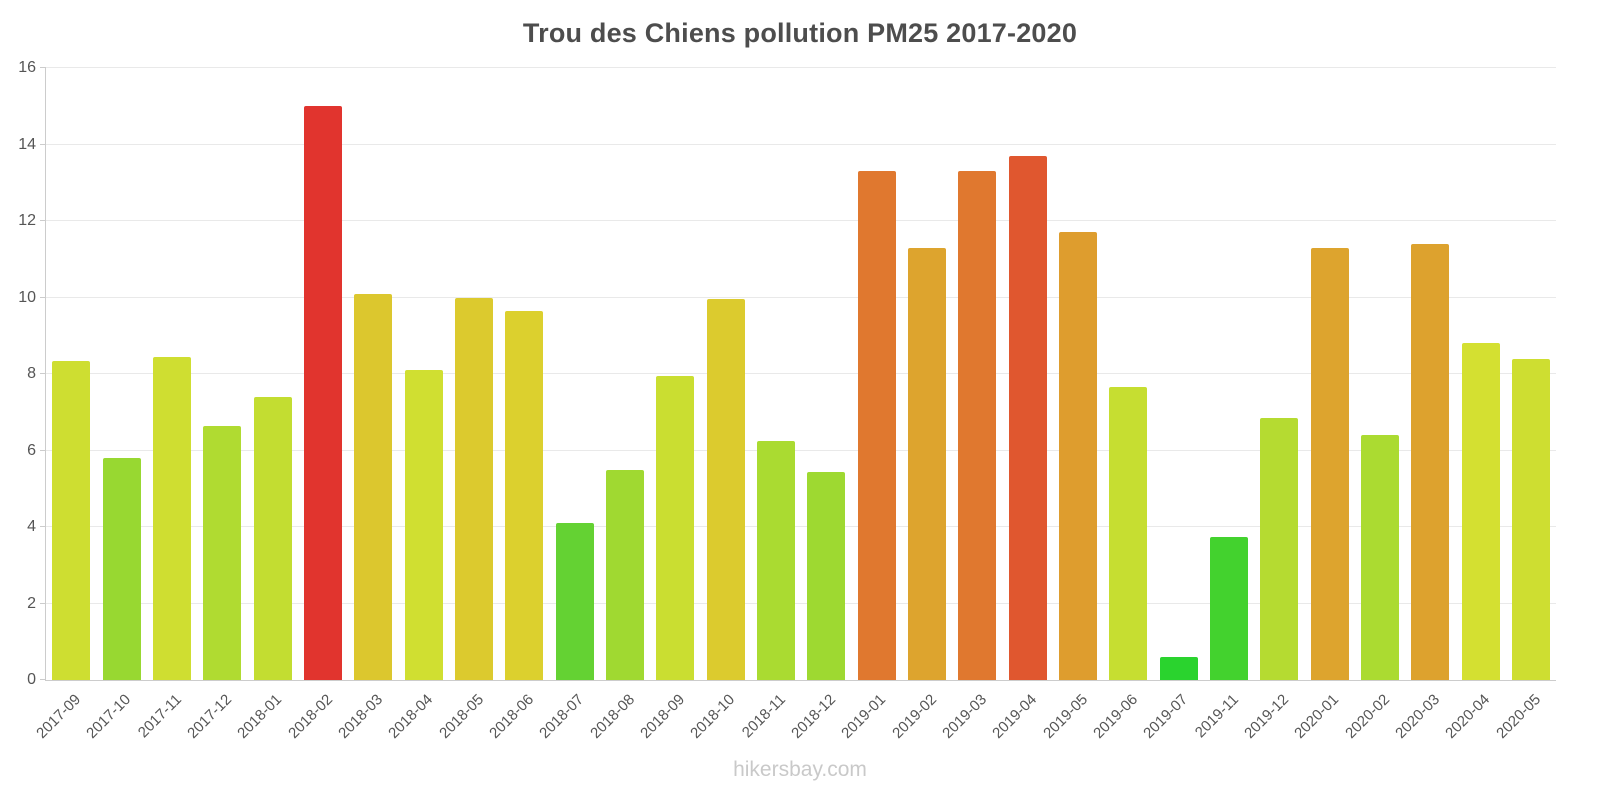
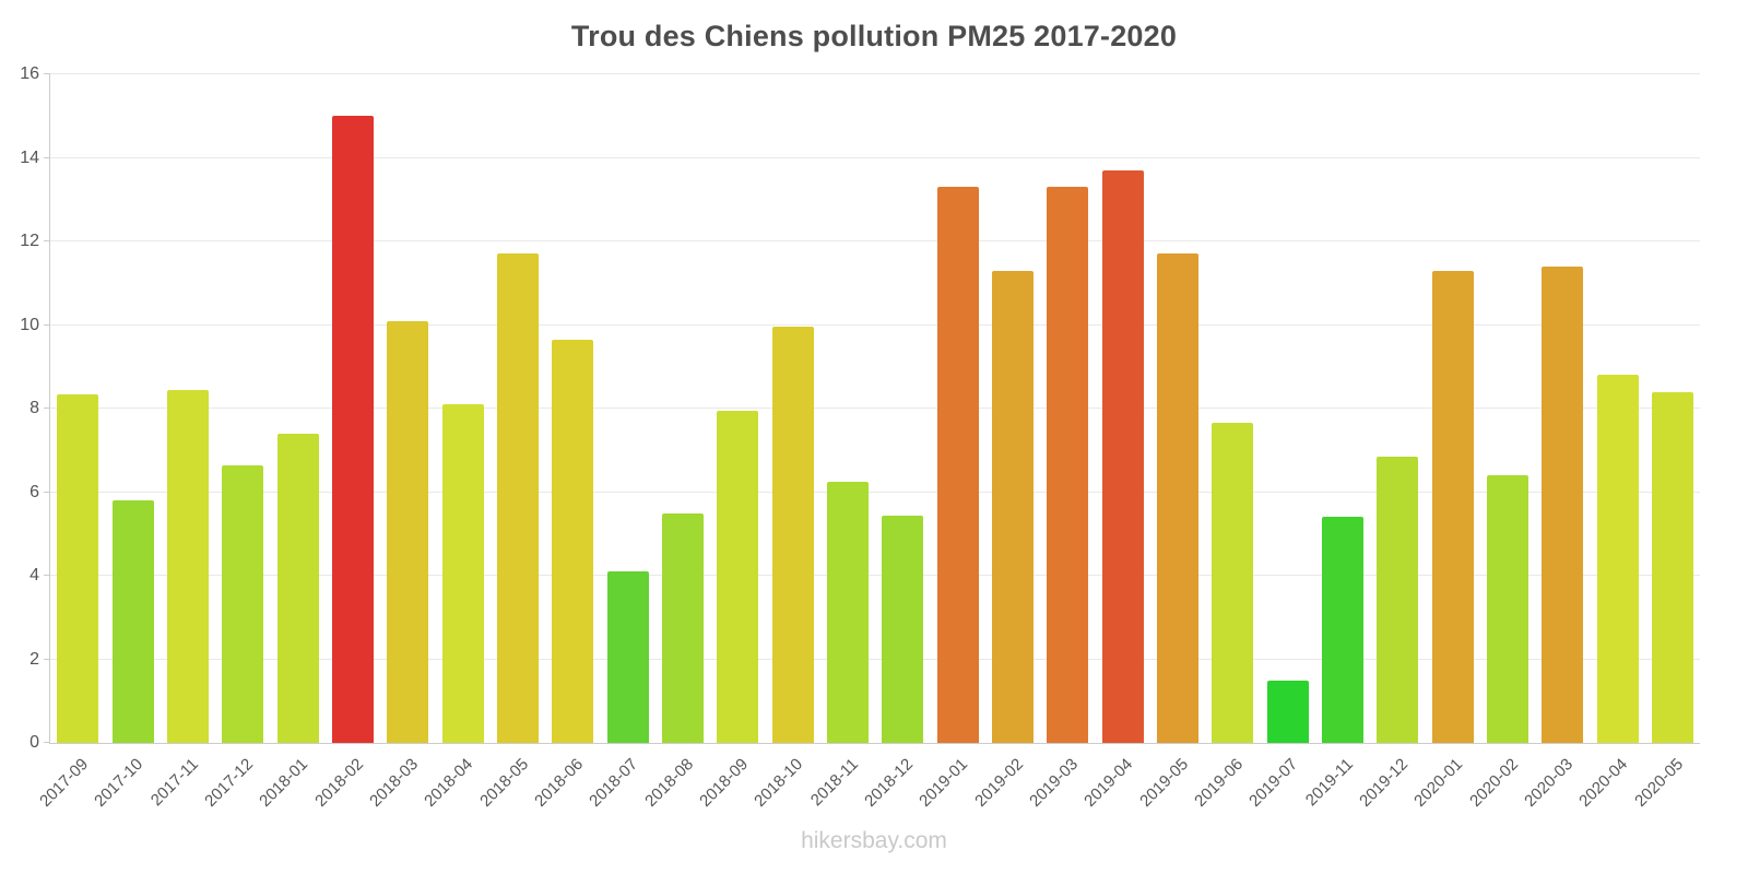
2018-05: 10.0 -> 11.7
2019-07: 0.6 -> 1.5
2019-11: 3.8 -> 5.4
